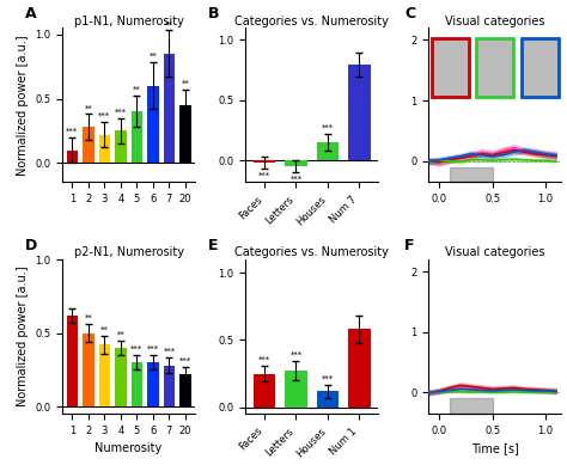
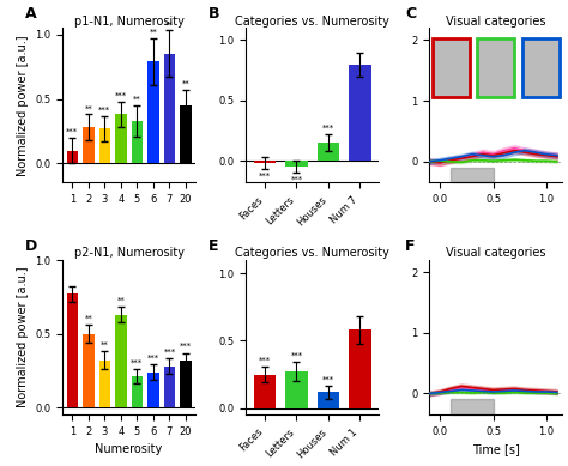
p1-N1, Numerosity/3: 0.22 -> 0.27
p1-N1, Numerosity/4: 0.25 -> 0.38
p1-N1, Numerosity/5: 0.40 -> 0.33
p1-N1, Numerosity/6: 0.60 -> 0.79
p2-N1, Numerosity/1: 0.62 -> 0.77
p2-N1, Numerosity/3: 0.42 -> 0.32
p2-N1, Numerosity/4: 0.40 -> 0.63
p2-N1, Numerosity/5: 0.30 -> 0.21
p2-N1, Numerosity/6: 0.30 -> 0.24
p2-N1, Numerosity/20: 0.22 -> 0.32
